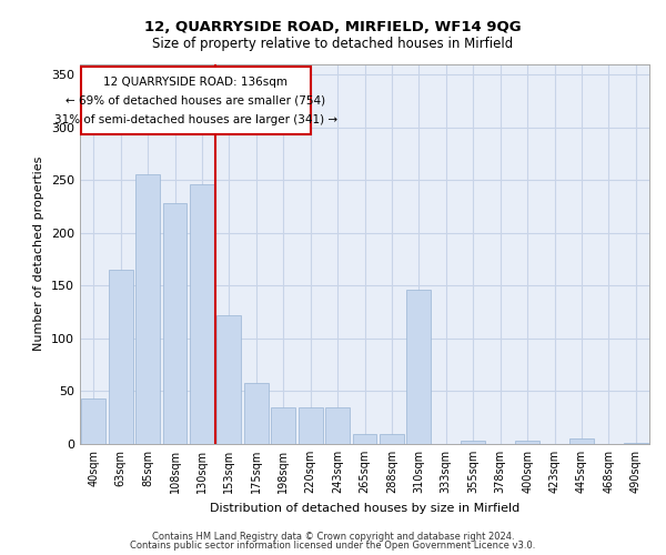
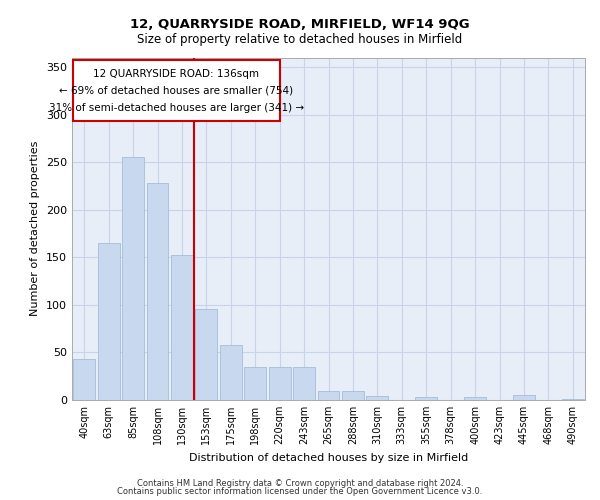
130sqm: 246 -> 152
153sqm: 122 -> 96
310sqm: 146 -> 4
